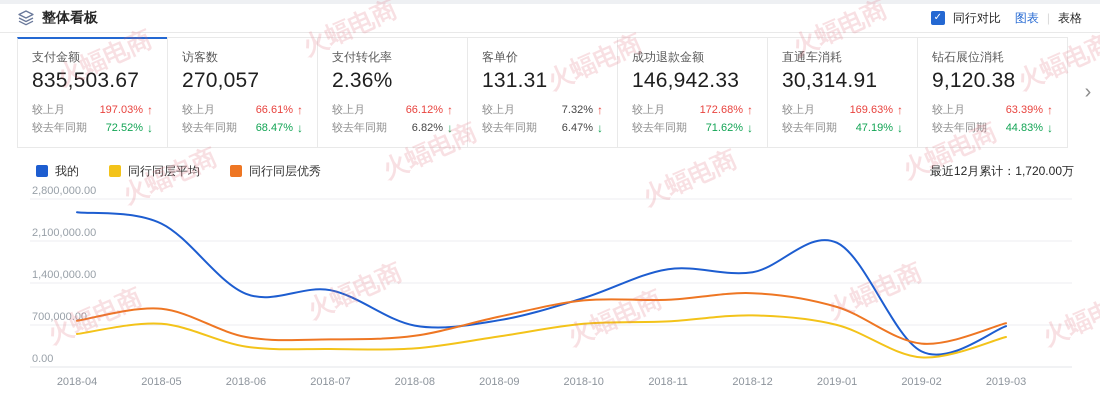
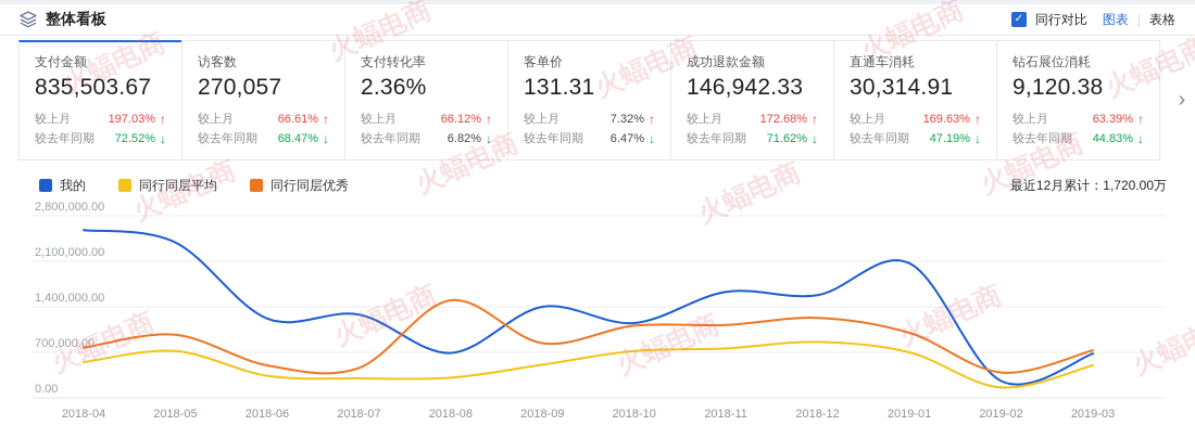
同行同层优秀/2018-08: 500000 -> 1500000
我的/2018-09: 800000 -> 1400000
